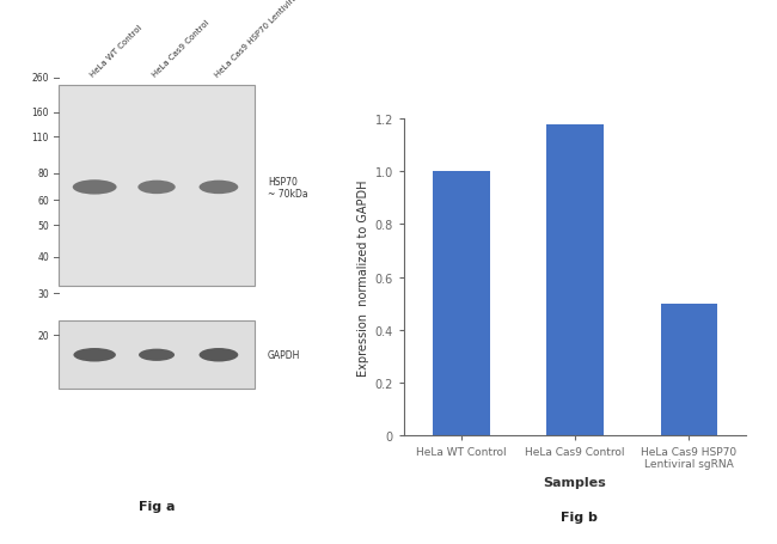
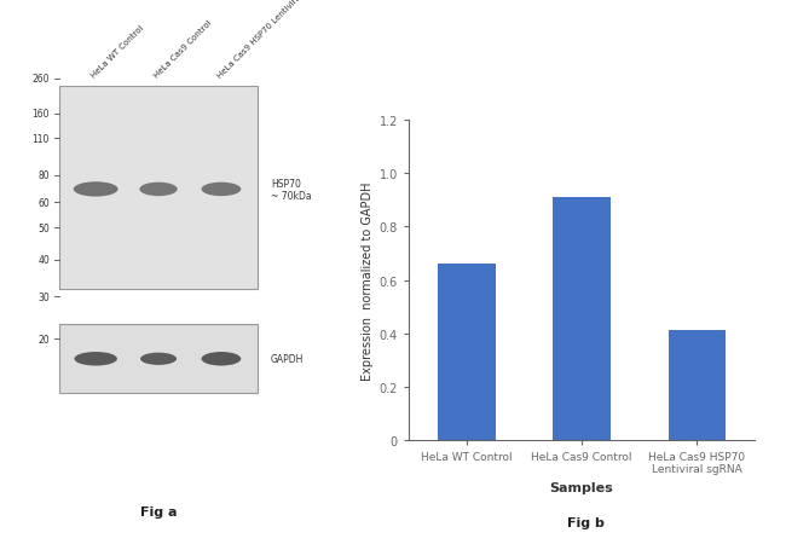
HeLa WT Control: 1.00 -> 0.66
HeLa Cas9 Control: 1.18 -> 0.91
HeLa Cas9 HSP70 Lentiviral sgRNA: 0.50 -> 0.41
